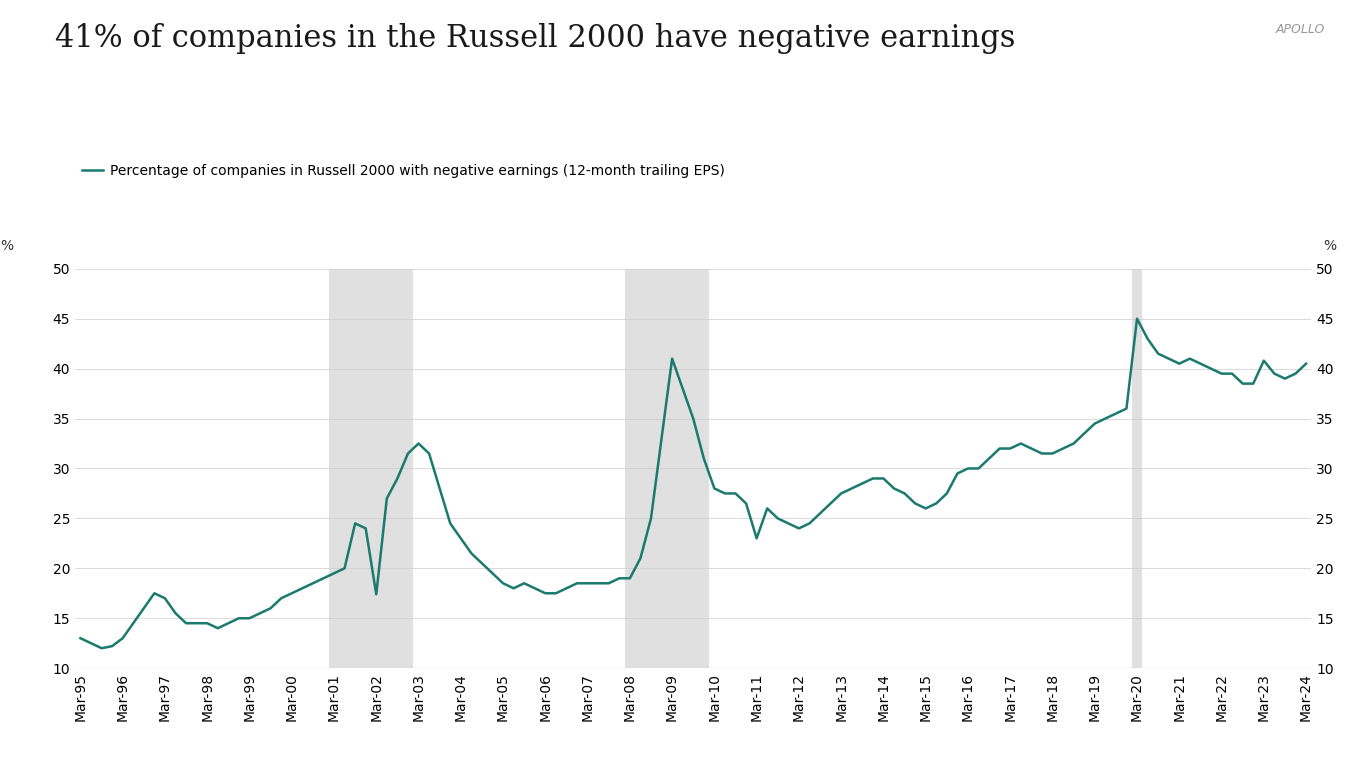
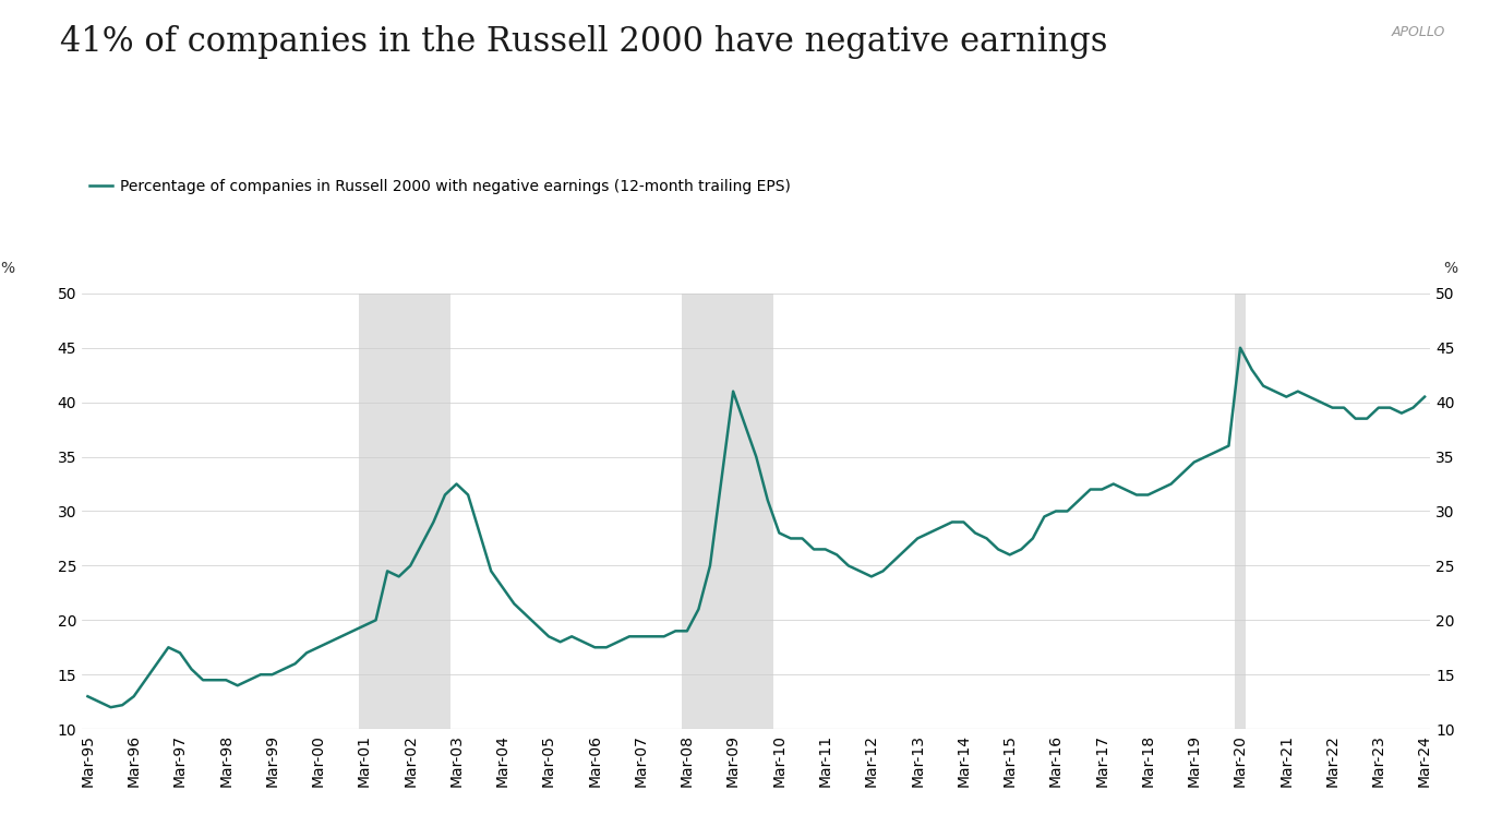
Mar-02: 17.4 -> 25.0
Mar-11: 23.0 -> 26.5
Mar-23: 40.8 -> 39.5
